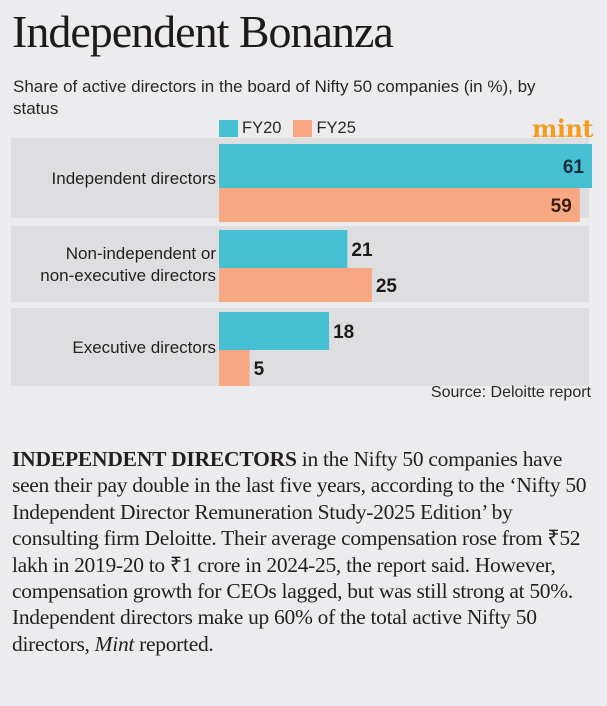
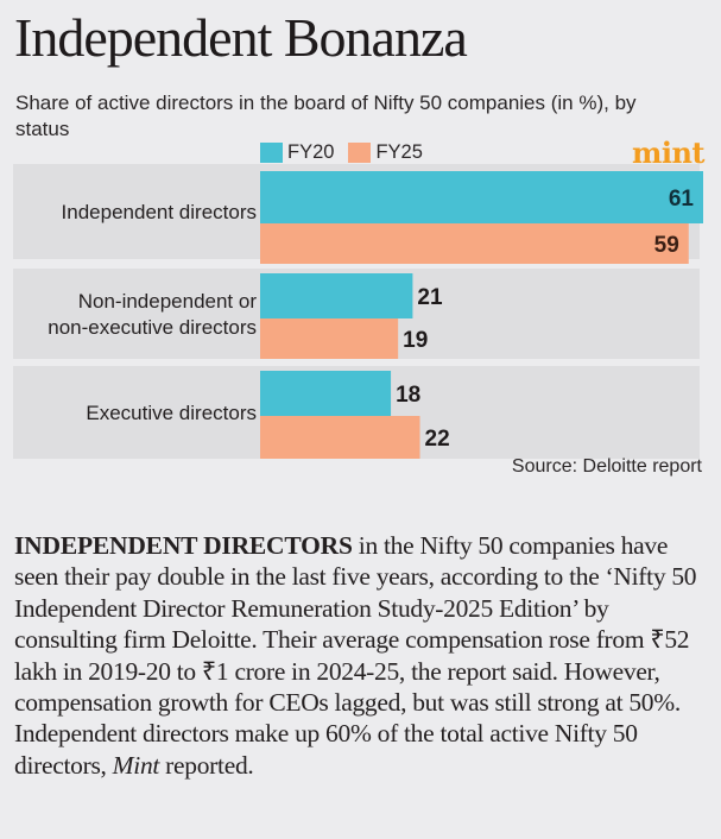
FY25/Non-independent or non-executive directors: 25 -> 19
FY25/Executive directors: 5 -> 22
